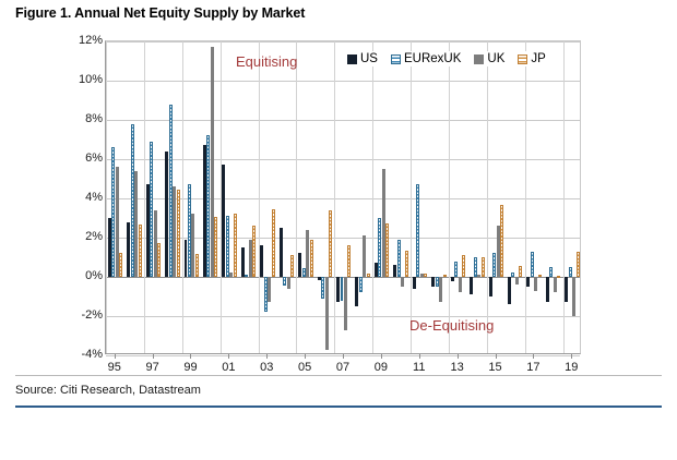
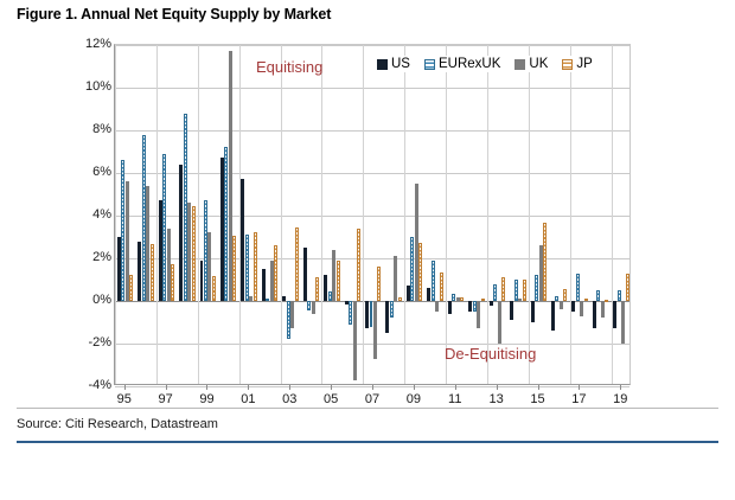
US/03: 1.6% -> 0.2%
EURexUK/11: 4.7% -> 0.3%
UK/13: -0.8% -> -2.0%
